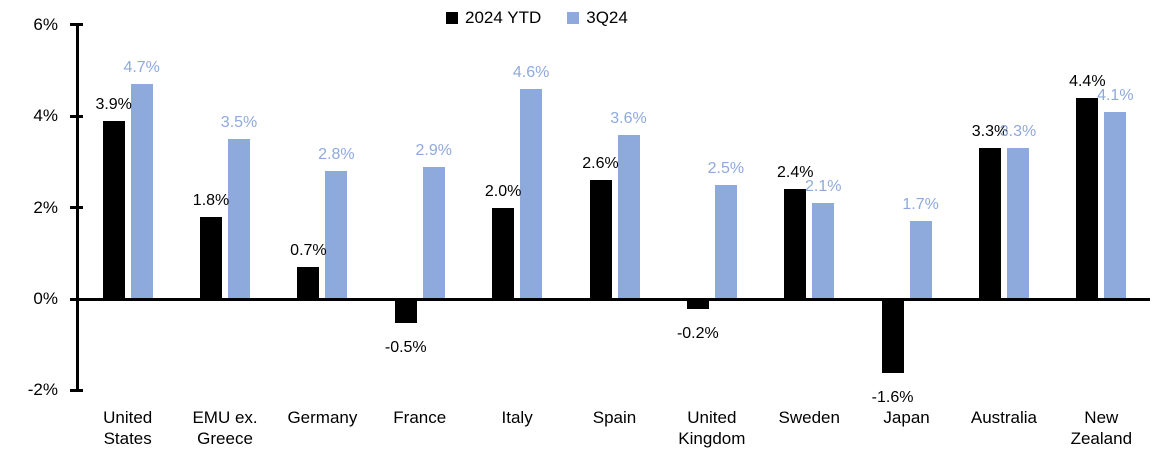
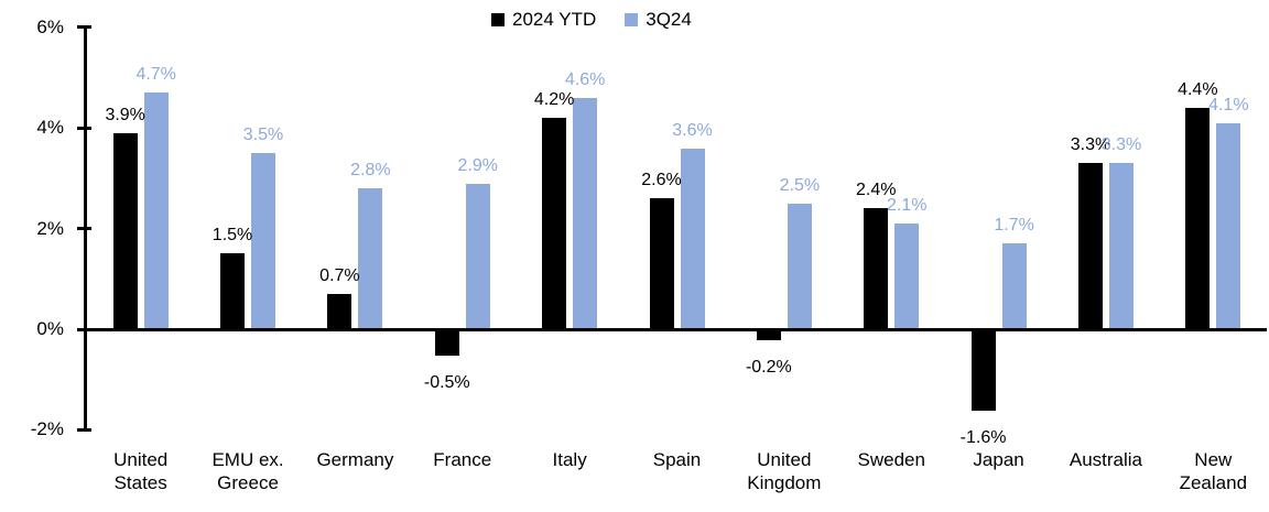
2024 YTD/EMU ex. Greece: 1.8% -> 1.5%
2024 YTD/Italy: 2.0% -> 4.2%
